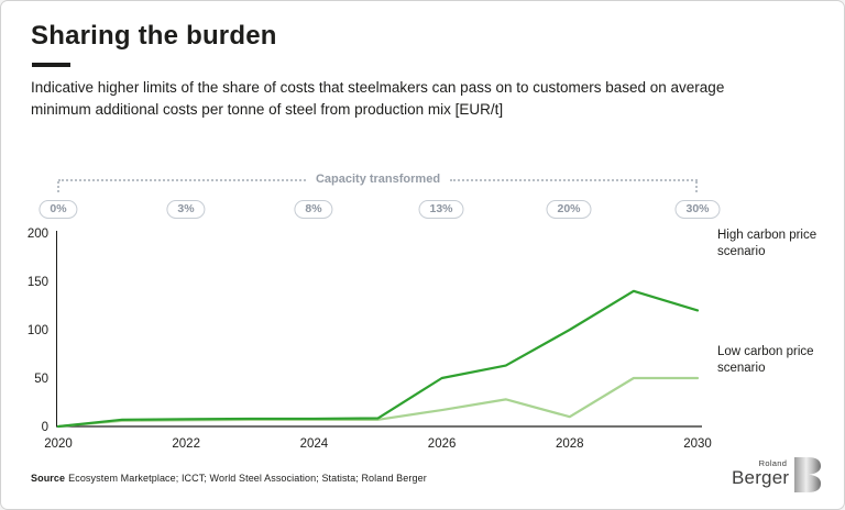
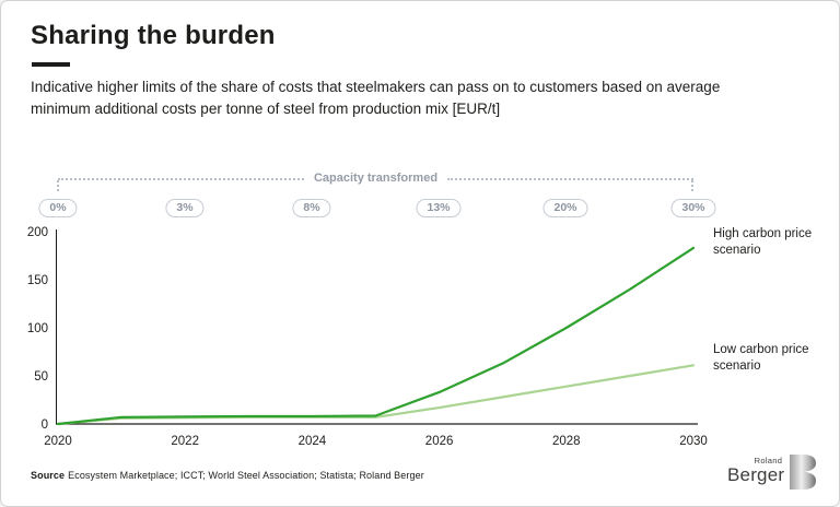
High carbon price scenario/2026: 50 -> 30
Low carbon price scenario/2028: 10 -> 40
High carbon price scenario/2030: 120 -> 180
Low carbon price scenario/2030: 50 -> 60
